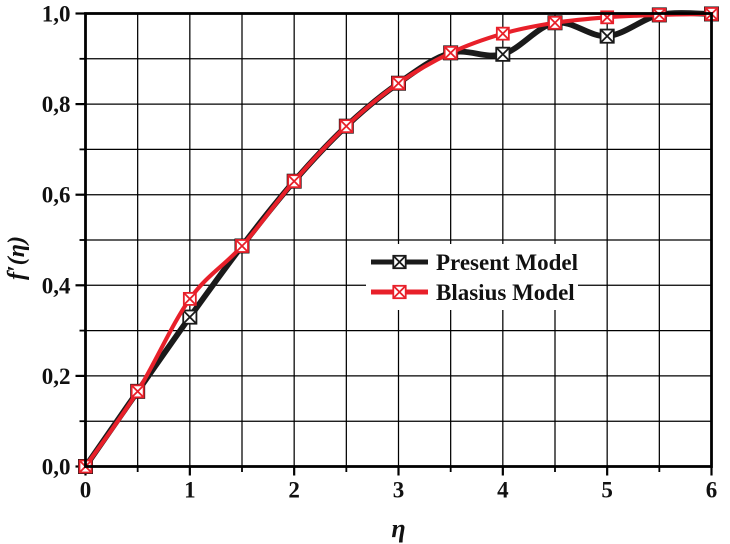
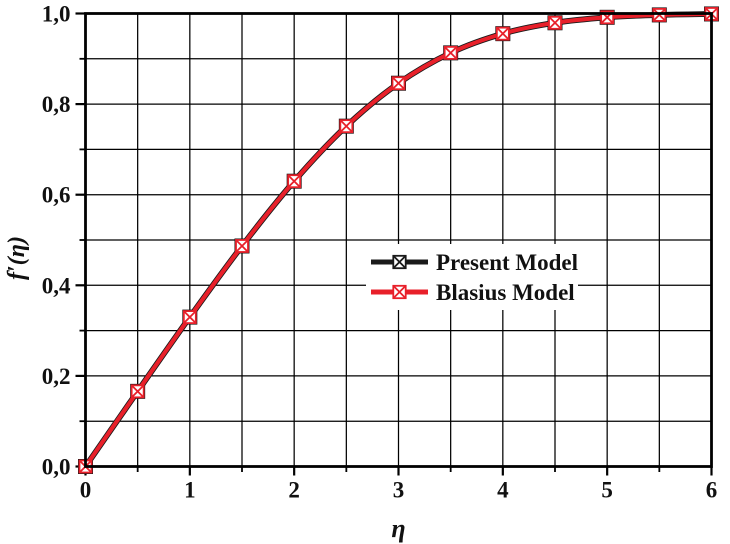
Blasius Model/1: 0,37 -> 0,33
Present Model/4: 0,91 -> 0,96
Present Model/5: 0,95 -> 0,99
